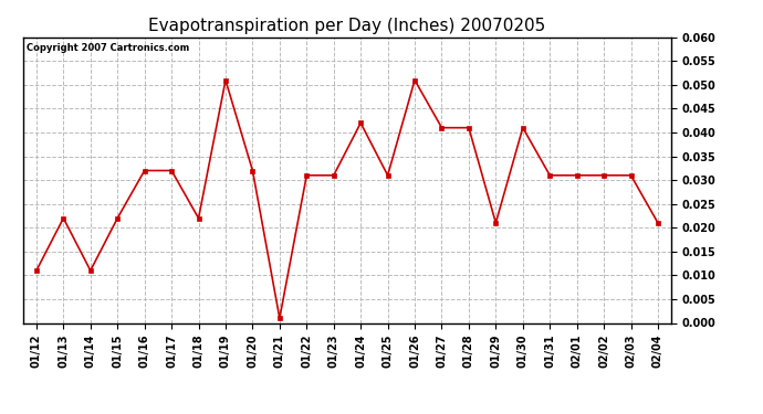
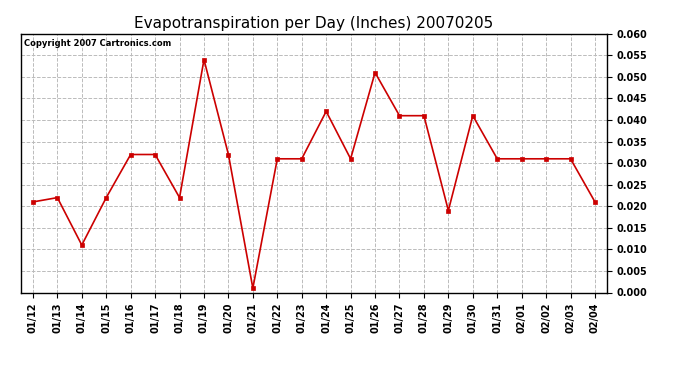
01/12: 0.011 -> 0.021
01/19: 0.051 -> 0.054
01/29: 0.021 -> 0.019
